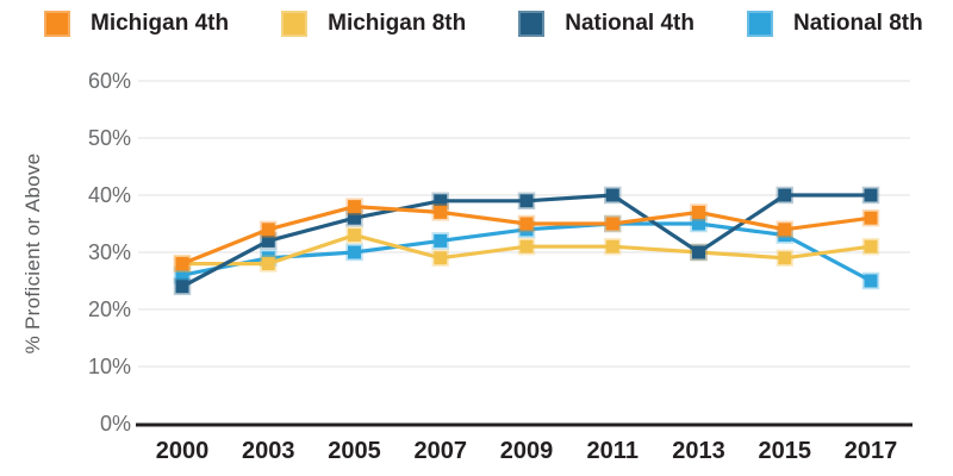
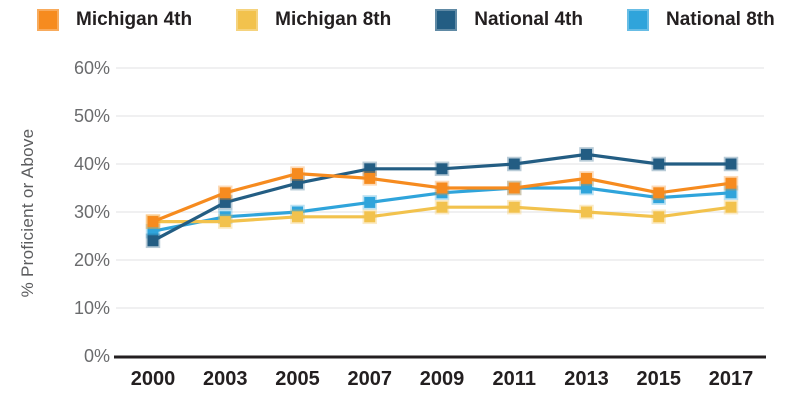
Michigan 8th/2005: 33% -> 29%
National 4th/2013: 30% -> 42%
National 8th/2017: 25% -> 34%
